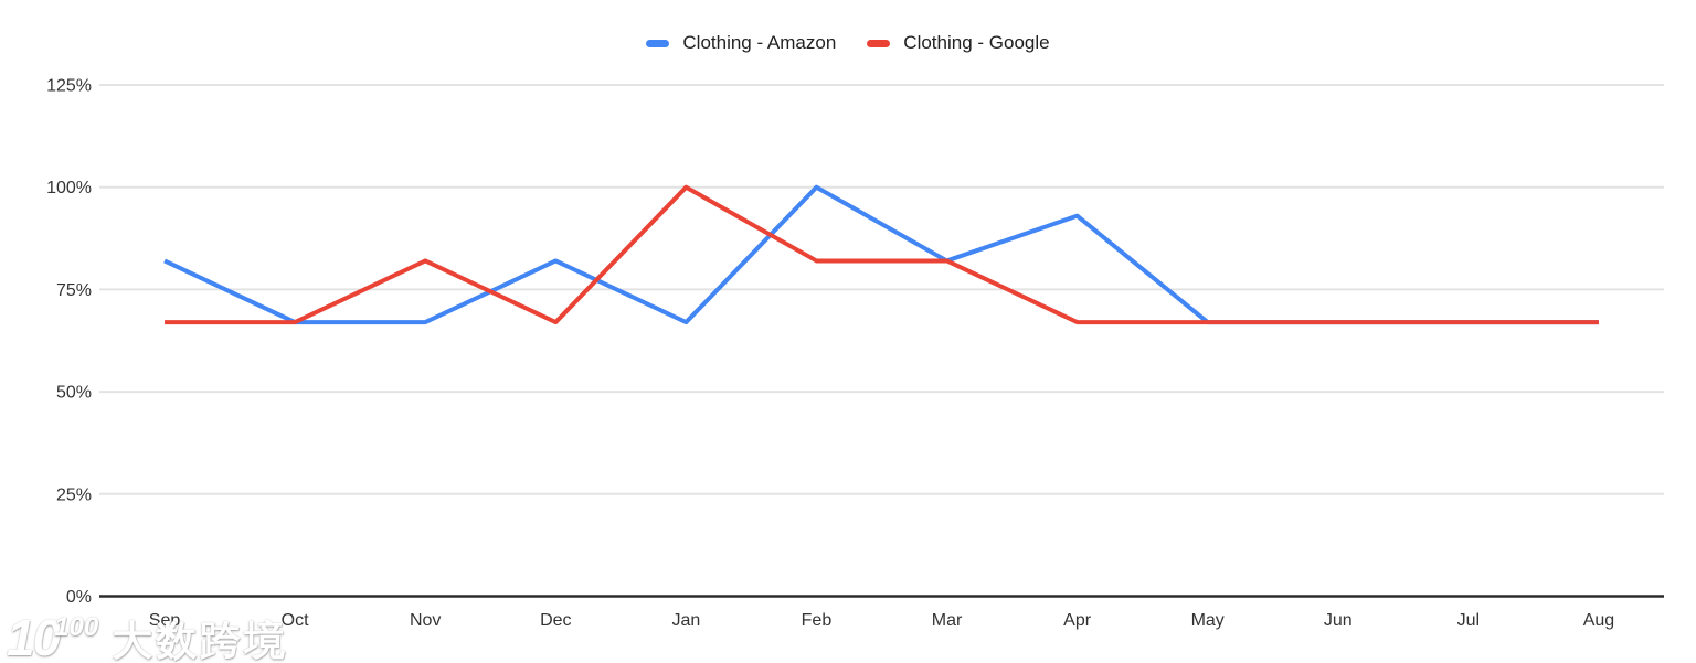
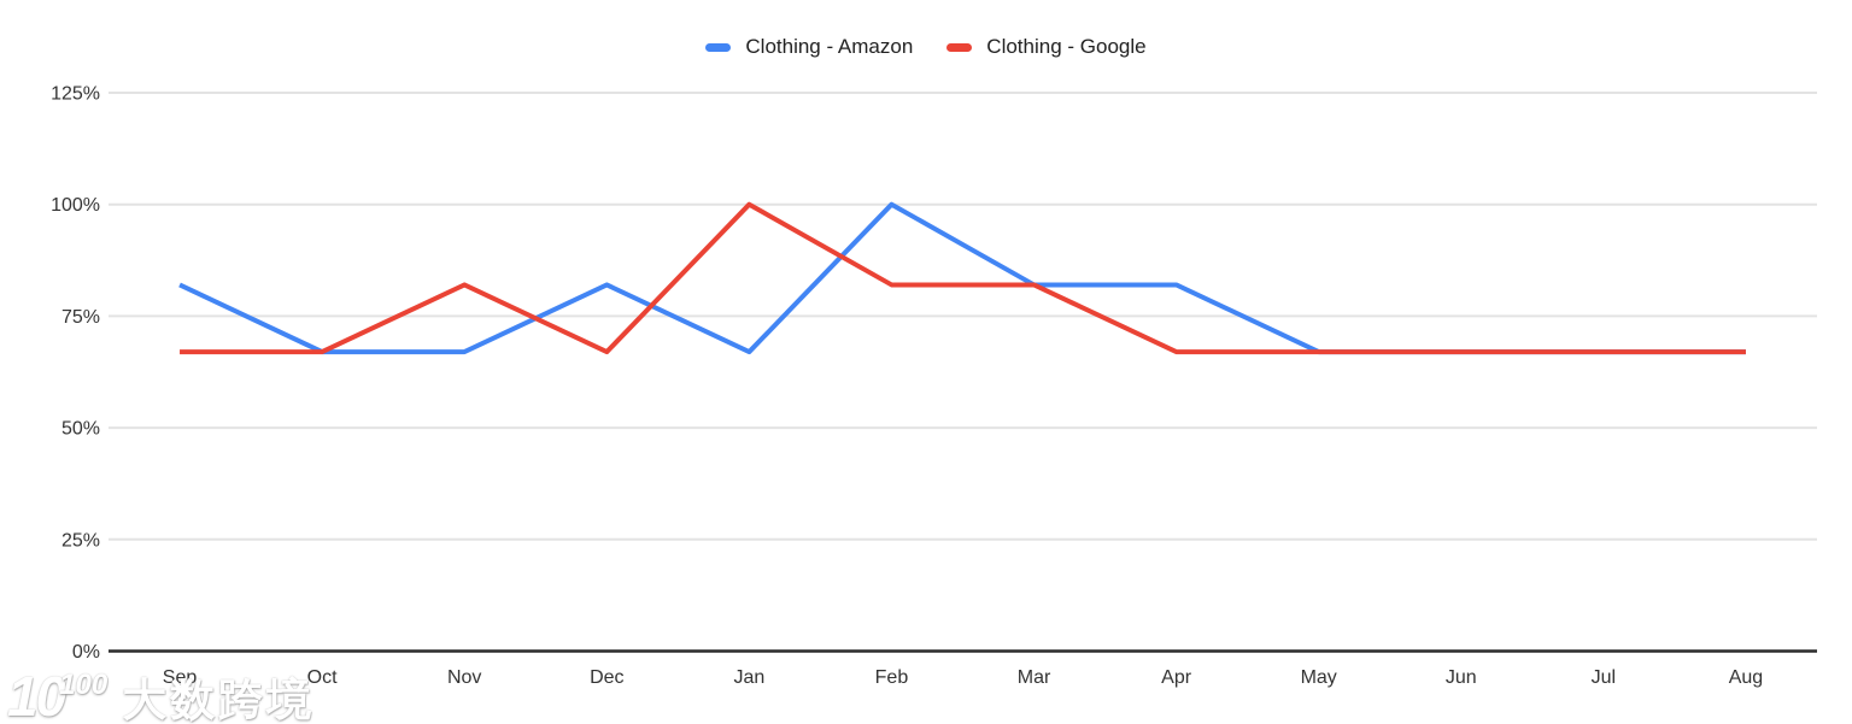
Clothing - Amazon/Apr: 93% -> 82%
